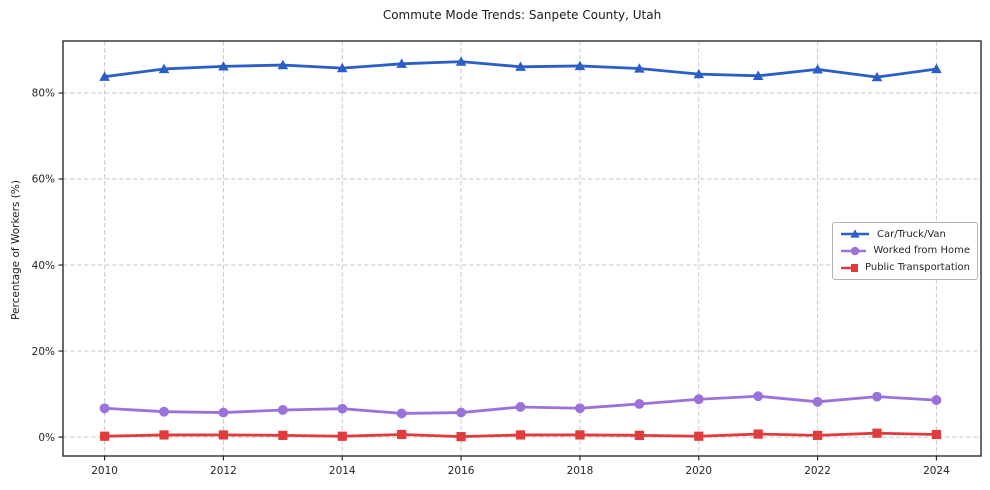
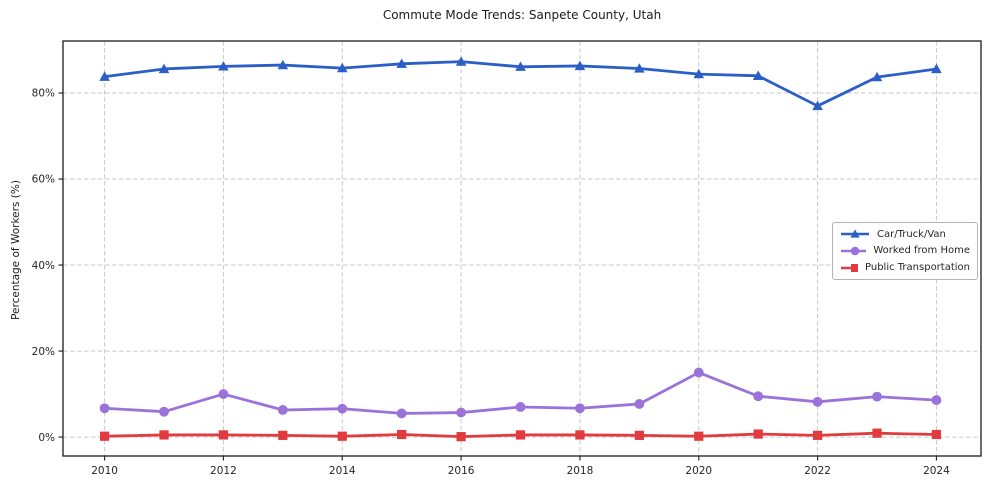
Worked from Home/2012: 6% -> 10%
Worked from Home/2020: 9% -> 15%
Car/Truck/Van/2022: 86% -> 77%
